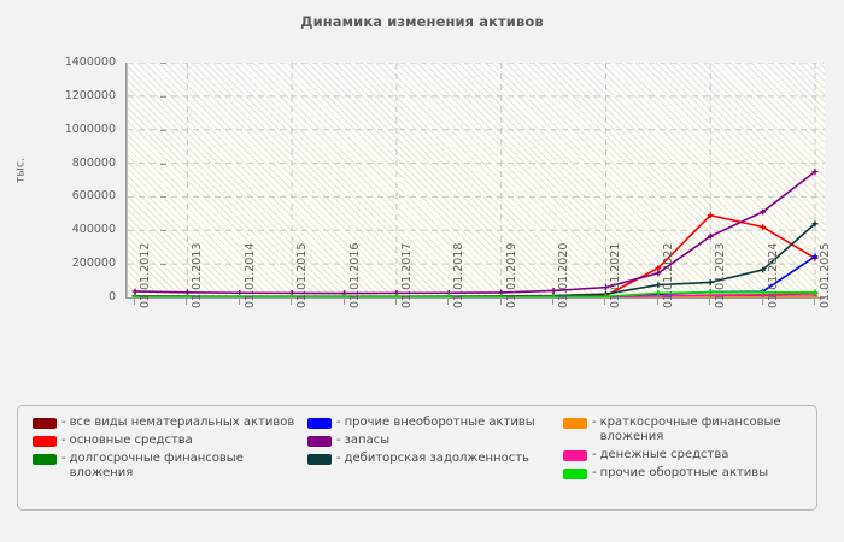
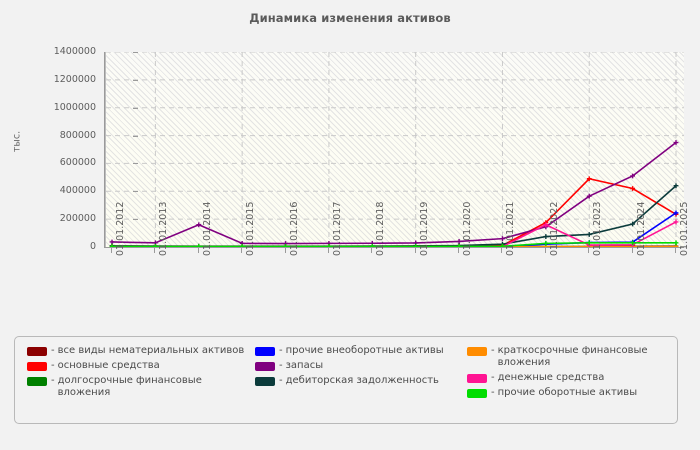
запасы/01.01.2014: 30000 -> 160000
денежные средства/01.01.2022: 10000 -> 160000
денежные средства/01.01.2025: 20000 -> 180000
